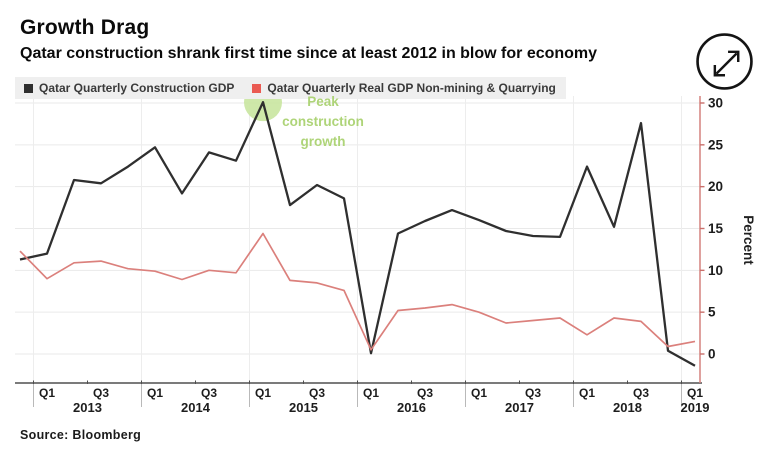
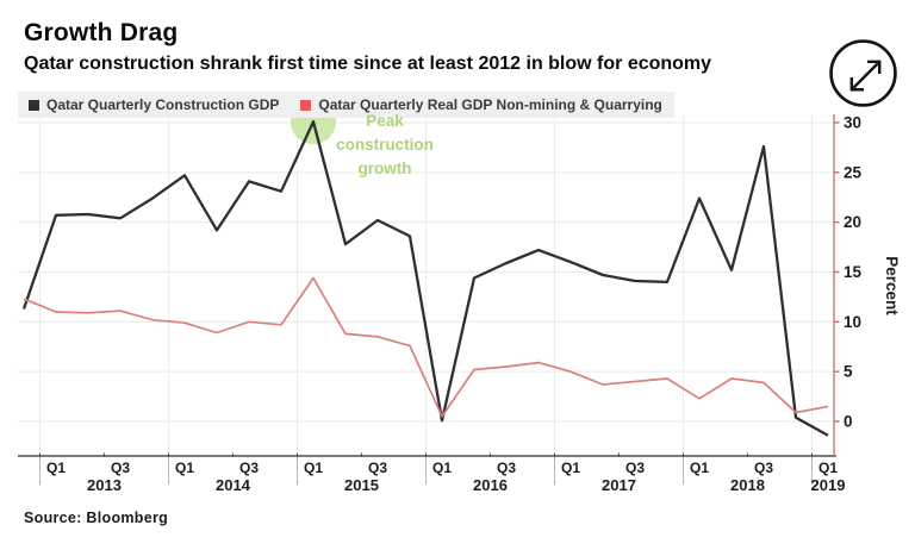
Qatar Quarterly Construction GDP/Q1 2013: 12 -> 21
Qatar Quarterly Real GDP Non-mining & Quarrying/Q1 2013: 9 -> 11
